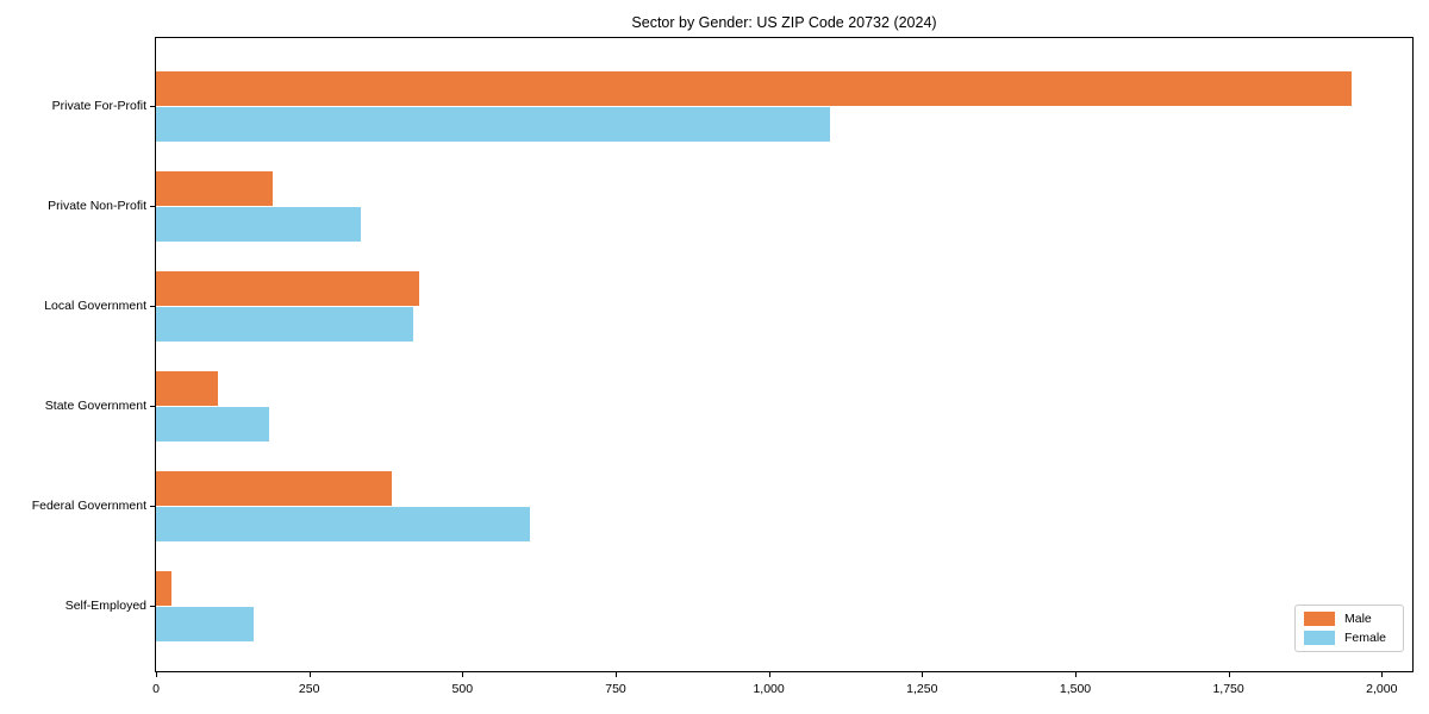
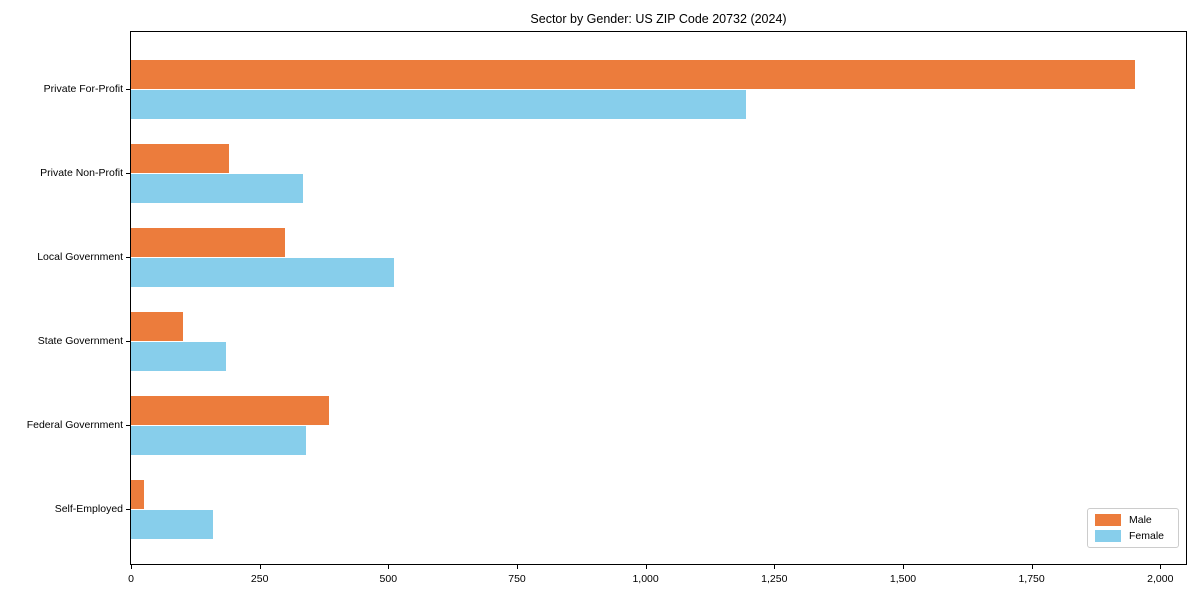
Female/Private For-Profit: 1100 -> 1200
Male/Local Government: 430 -> 300
Female/Local Government: 420 -> 510
Female/Federal Government: 610 -> 340
